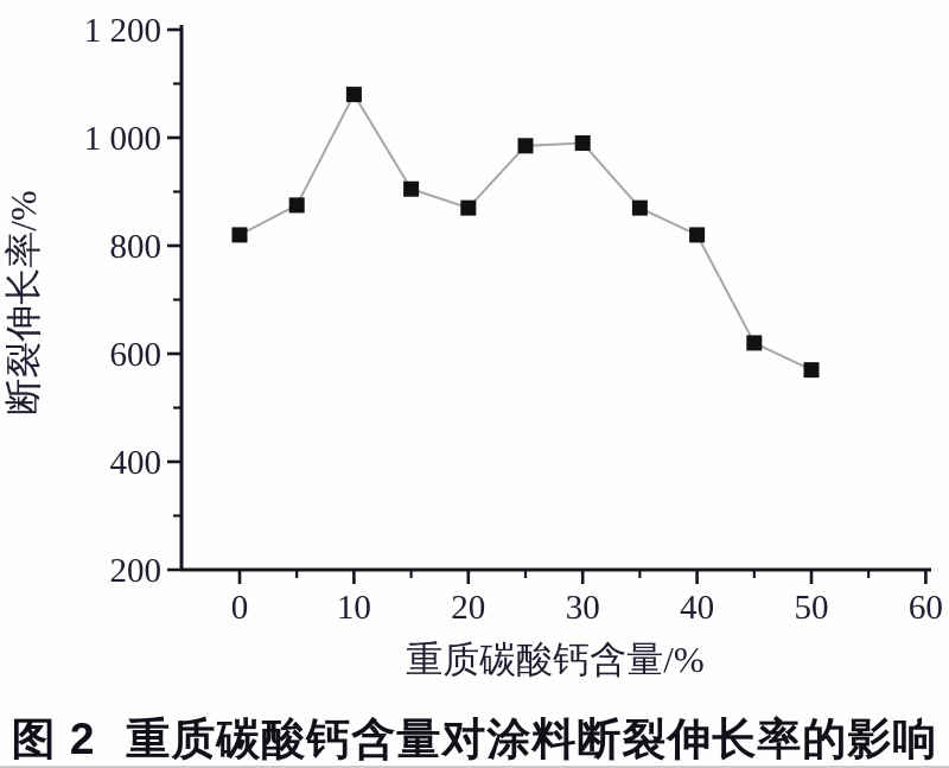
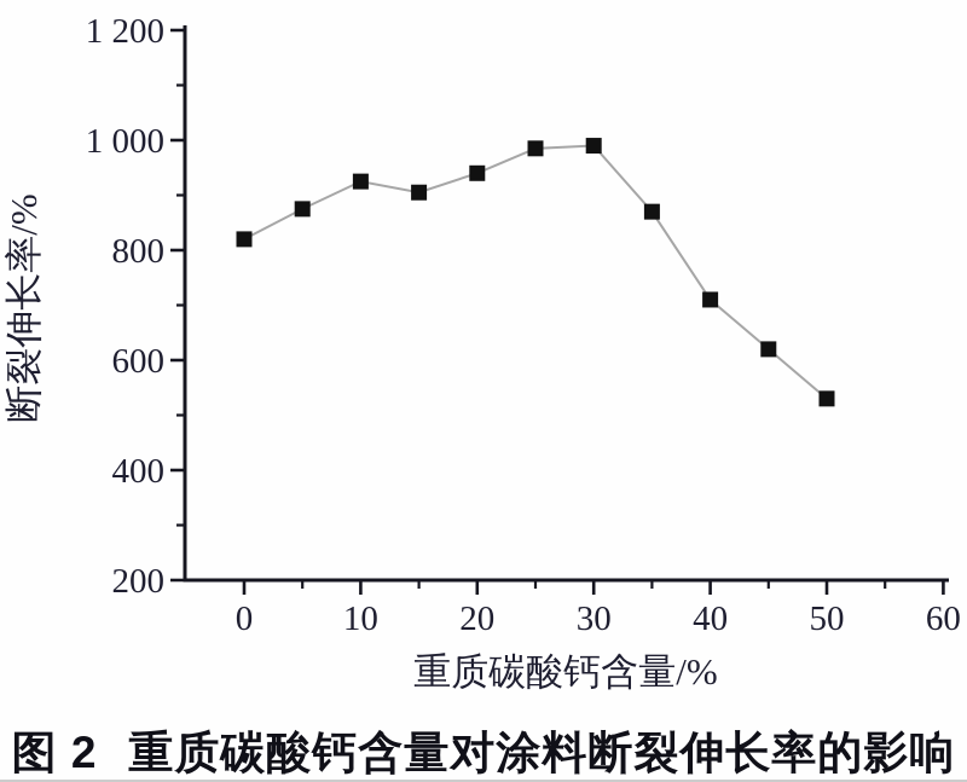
10: 1080 -> 920
20: 870 -> 940
40: 820 -> 710
50: 570 -> 530
